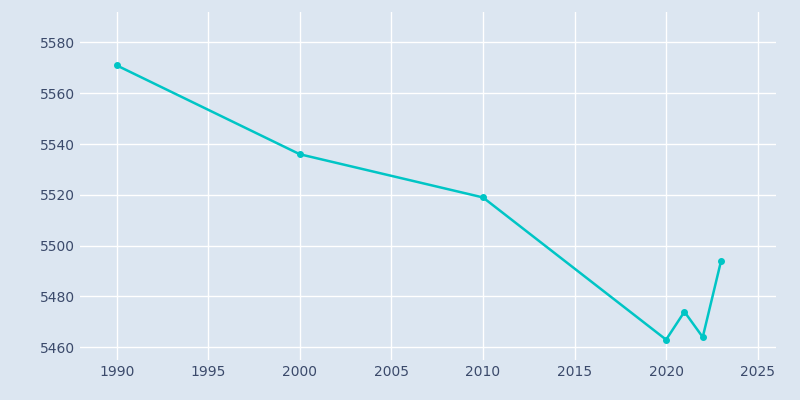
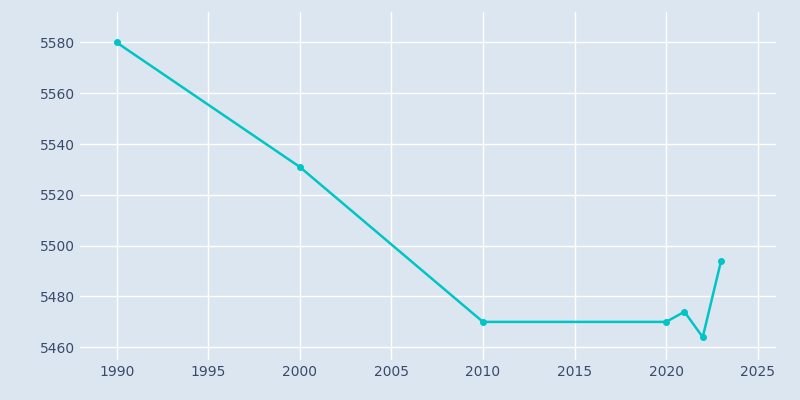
1990: 5571 -> 5580
2000: 5536 -> 5531
2010: 5519 -> 5470
2020: 5463 -> 5470
